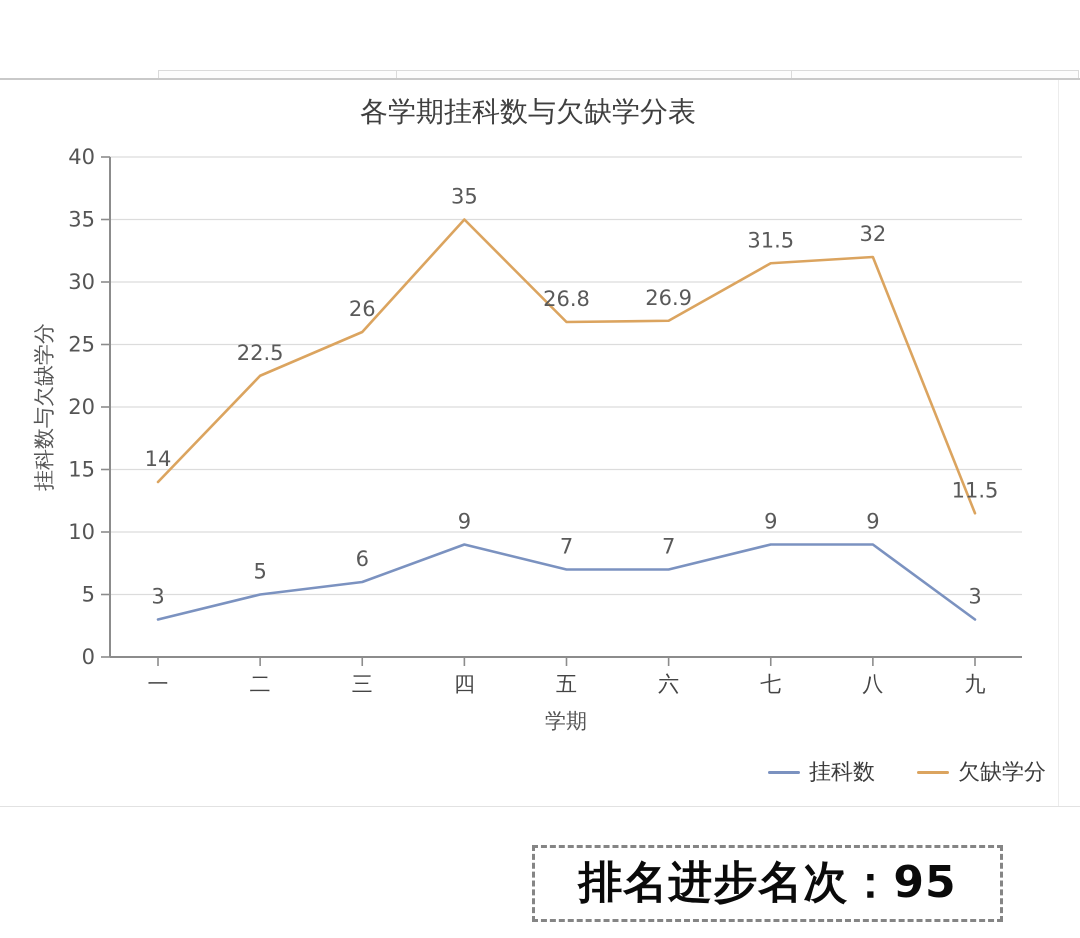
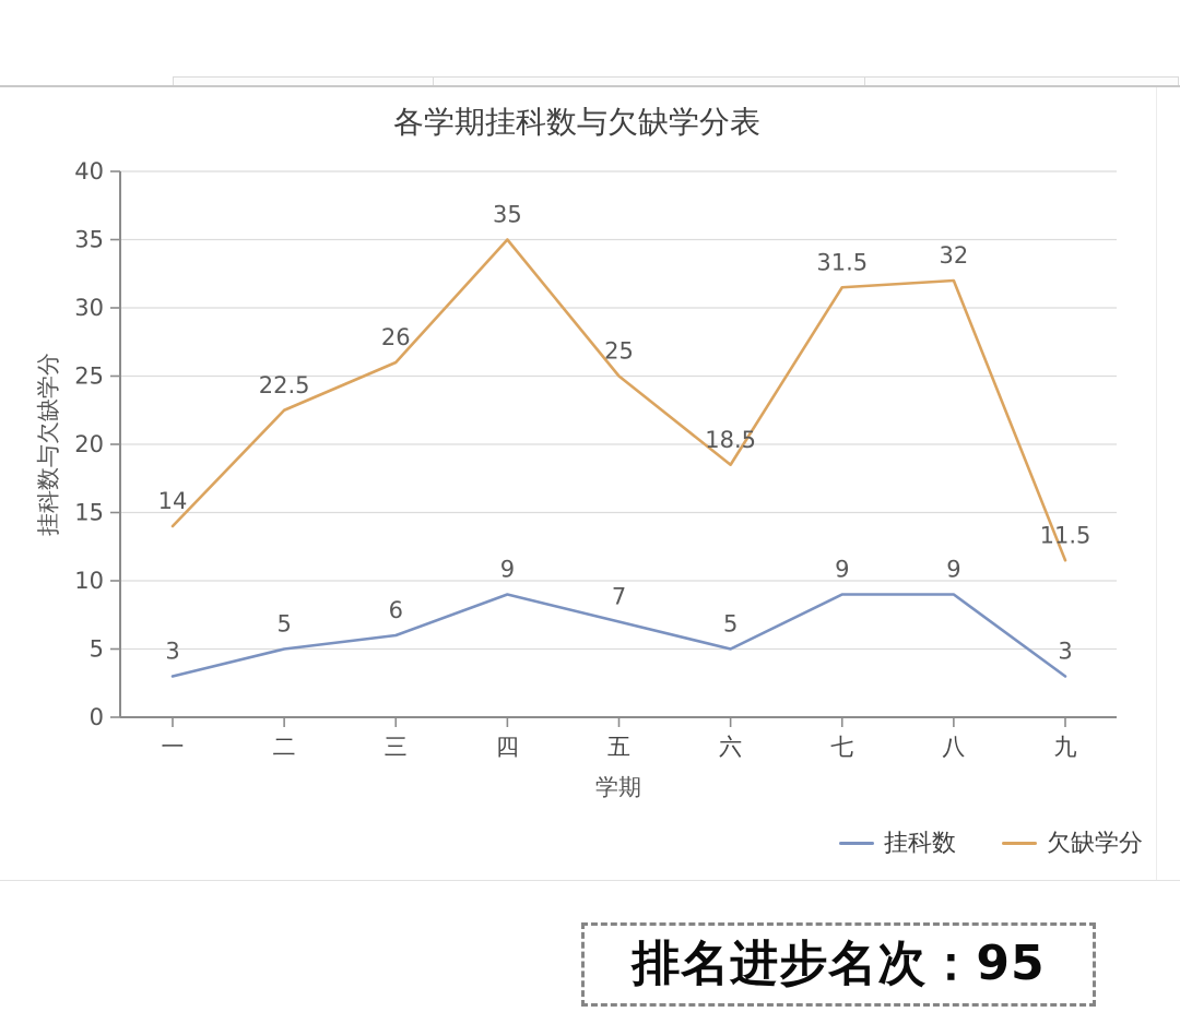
欠缺学分/五: 26.8 -> 25
挂科数/六: 7 -> 5
欠缺学分/六: 26.9 -> 18.5
